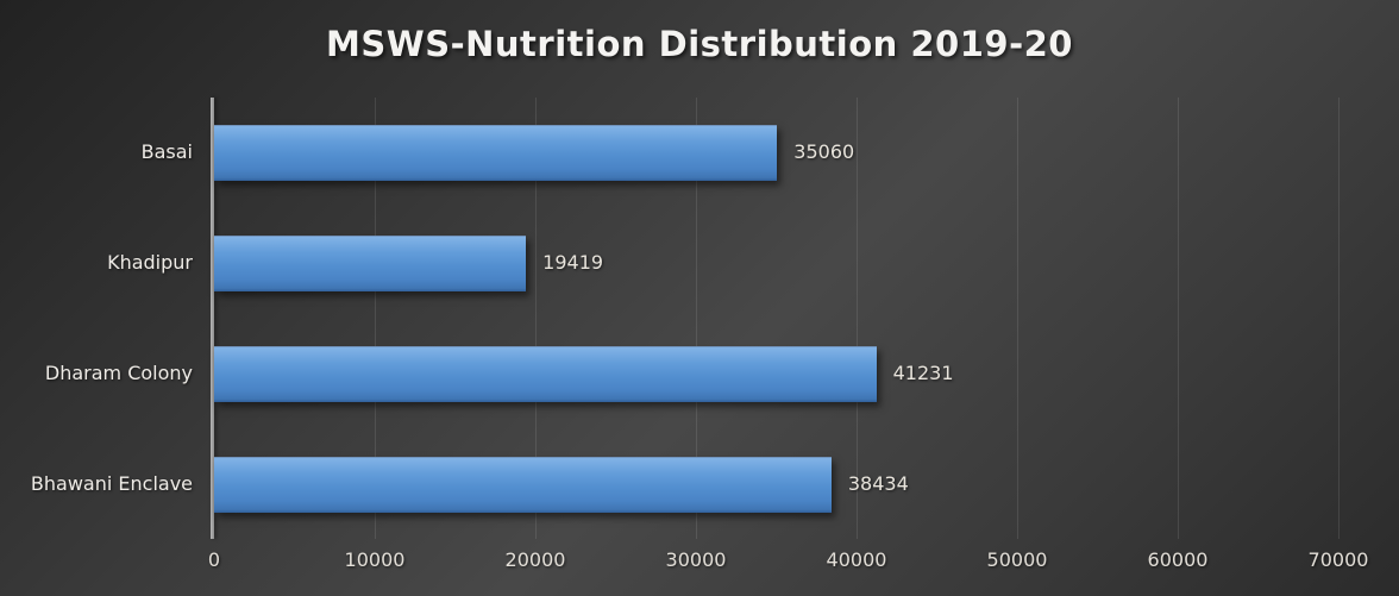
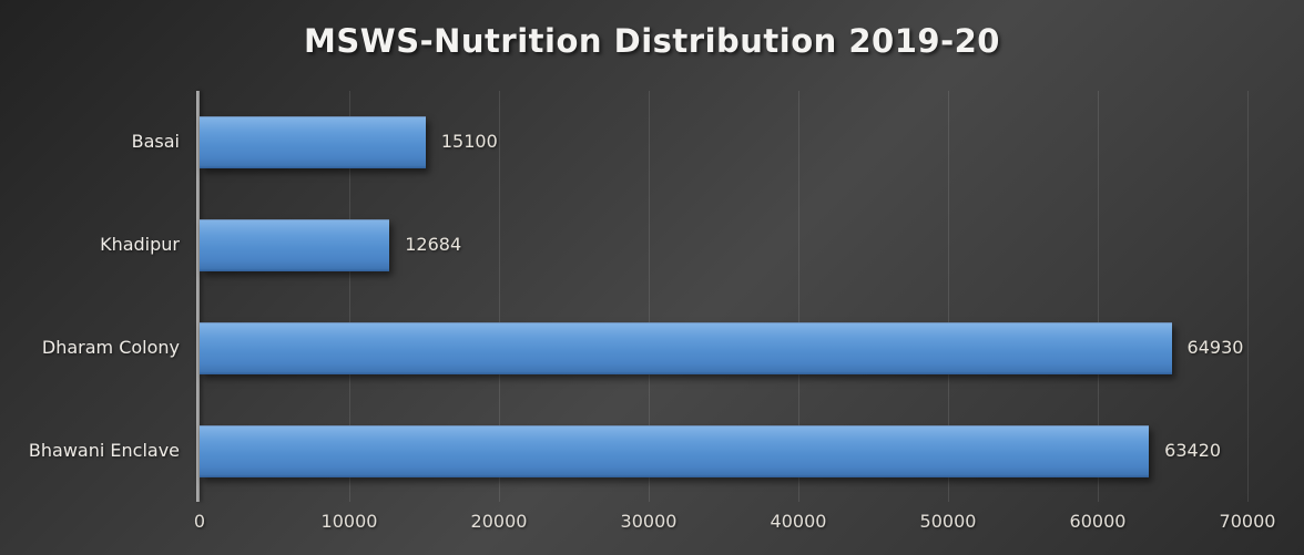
Basai: 35060 -> 15100
Khadipur: 19419 -> 12684
Dharam Colony: 41231 -> 64930
Bhawani Enclave: 38434 -> 63420
